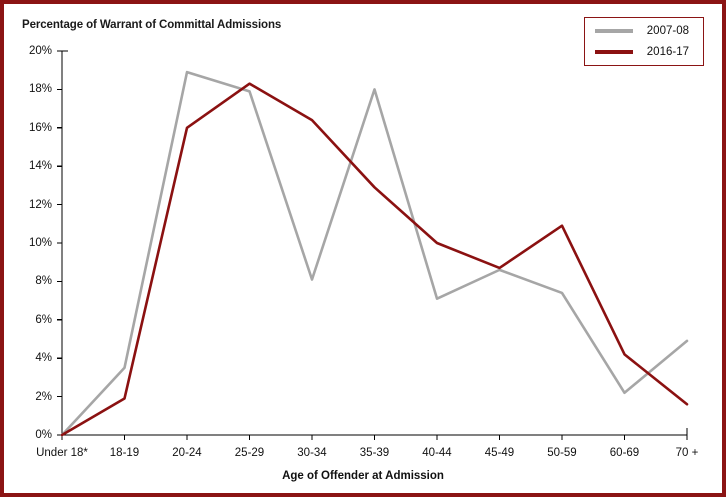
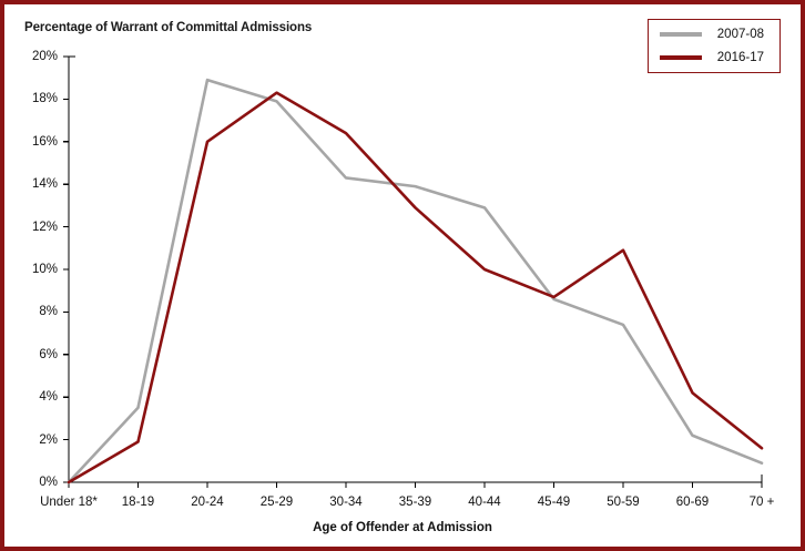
2007-08/30-34: 8.1% -> 14.3%
2007-08/35-39: 18.0% -> 13.9%
2007-08/40-44: 7.1% -> 12.9%
2007-08/70 +: 4.9% -> 0.9%
